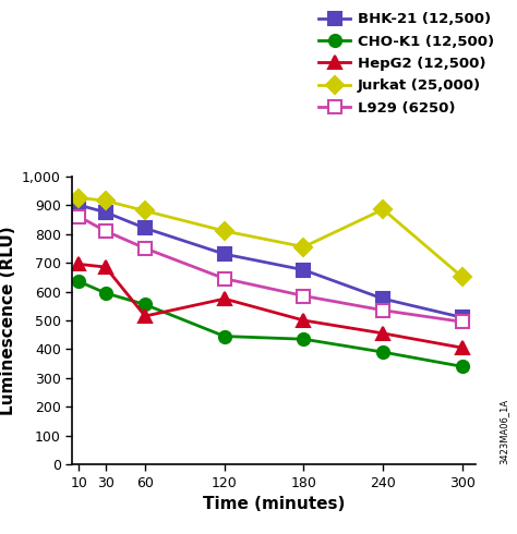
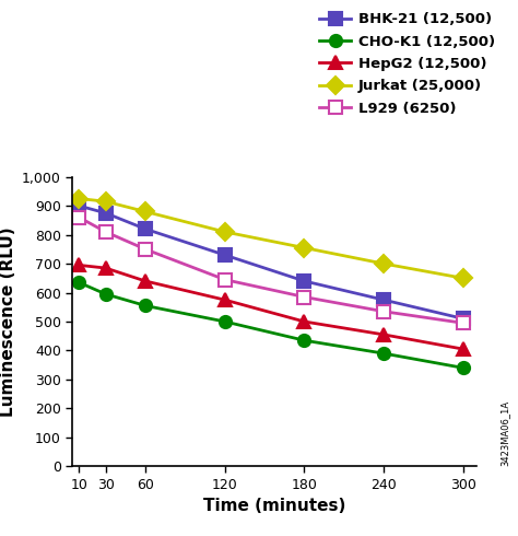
HepG2 (12,500)/60: 515 -> 640
CHO-K1 (12,500)/120: 445 -> 500
BHK-21 (12,500)/180: 675 -> 640
Jurkat (25,000)/240: 885 -> 700
